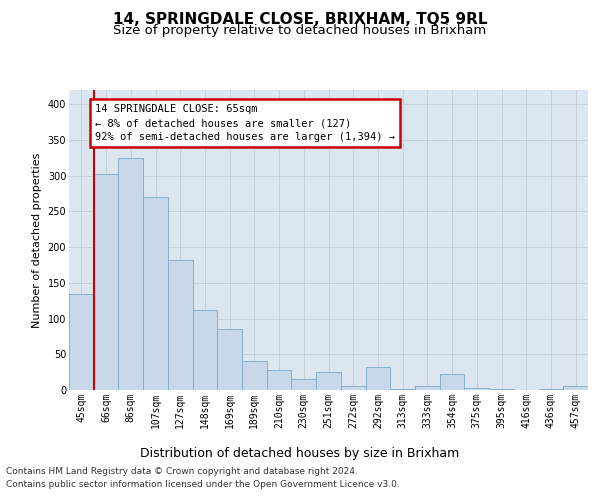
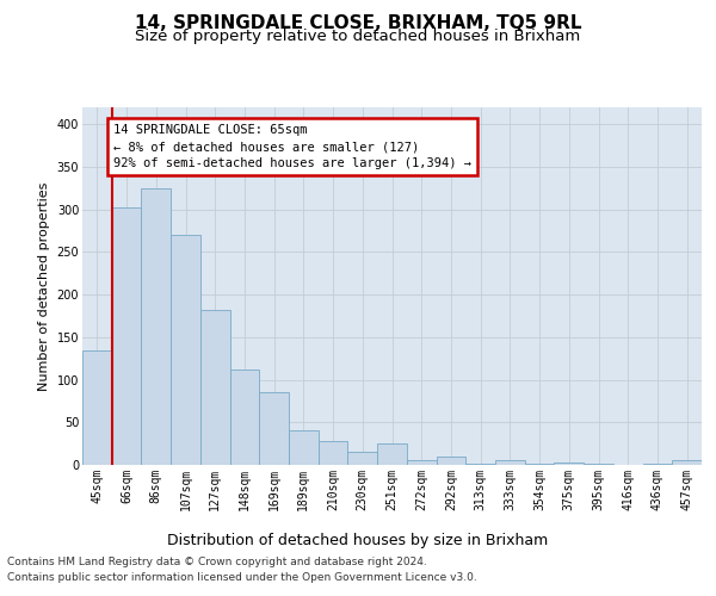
292sqm: 32 -> 10
354sqm: 22 -> 1
